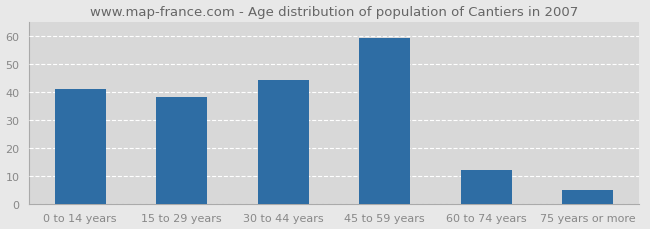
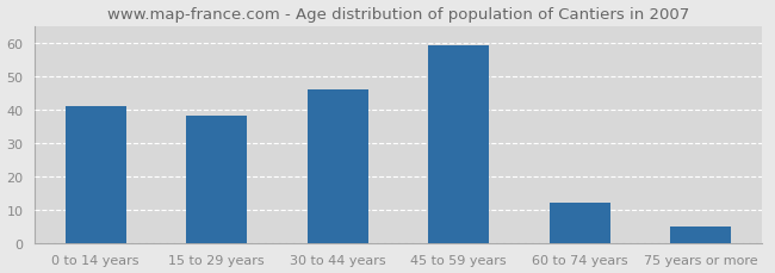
30 to 44 years: 44 -> 46
